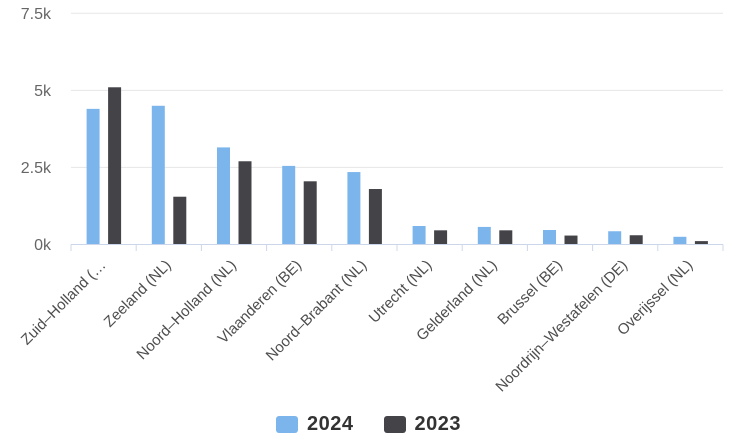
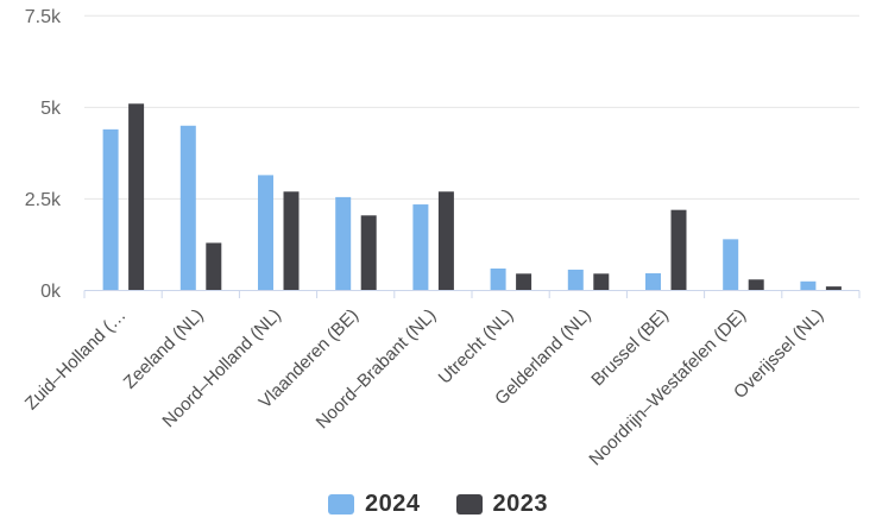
2023/Zeeland (NL): 1.6k -> 1.3k
2023/Noord–Brabant (NL): 1.8k -> 2.7k
2023/Brussel (BE): 0.3k -> 2.2k
2024/Noordrijn–Westafelen (DE): 0.4k -> 1.4k
